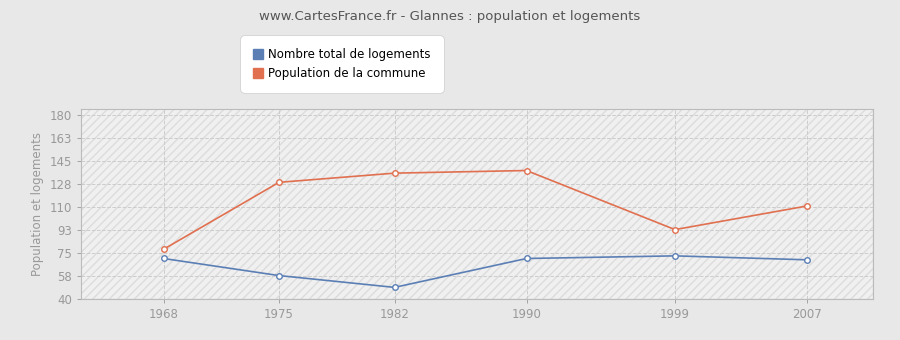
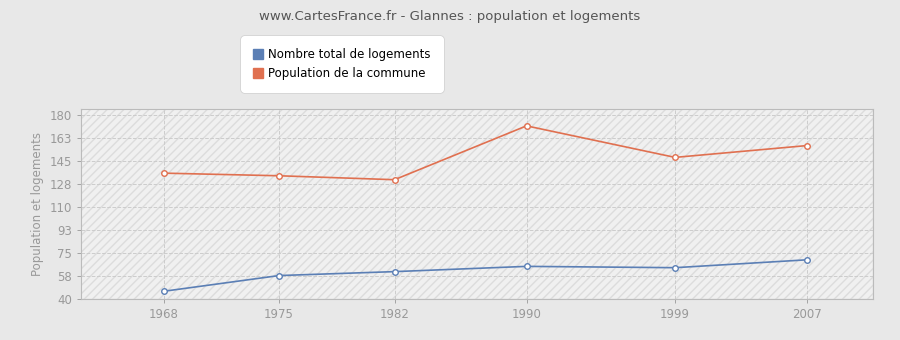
Nombre total de logements/1968: 71 -> 46
Population de la commune/1968: 78 -> 136
Population de la commune/1975: 129 -> 134
Nombre total de logements/1982: 49 -> 61
Population de la commune/1982: 136 -> 131
Nombre total de logements/1990: 71 -> 65
Population de la commune/1990: 138 -> 172
Nombre total de logements/1999: 73 -> 64
Population de la commune/1999: 93 -> 148
Population de la commune/2007: 111 -> 157
